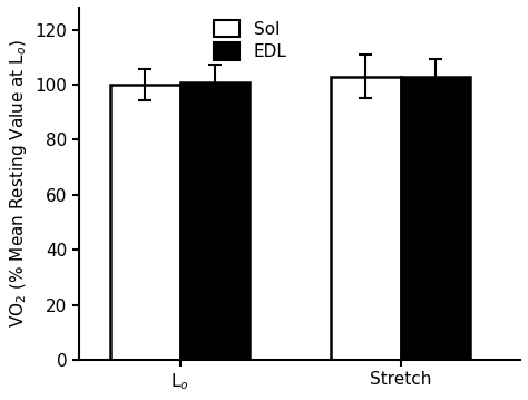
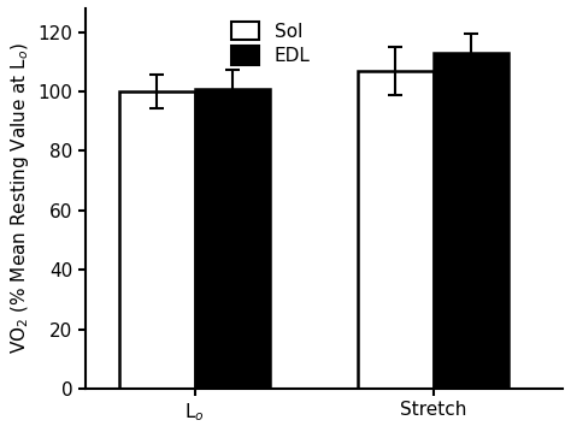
Sol/Stretch: 103 -> 107
EDL/Stretch: 103 -> 113
